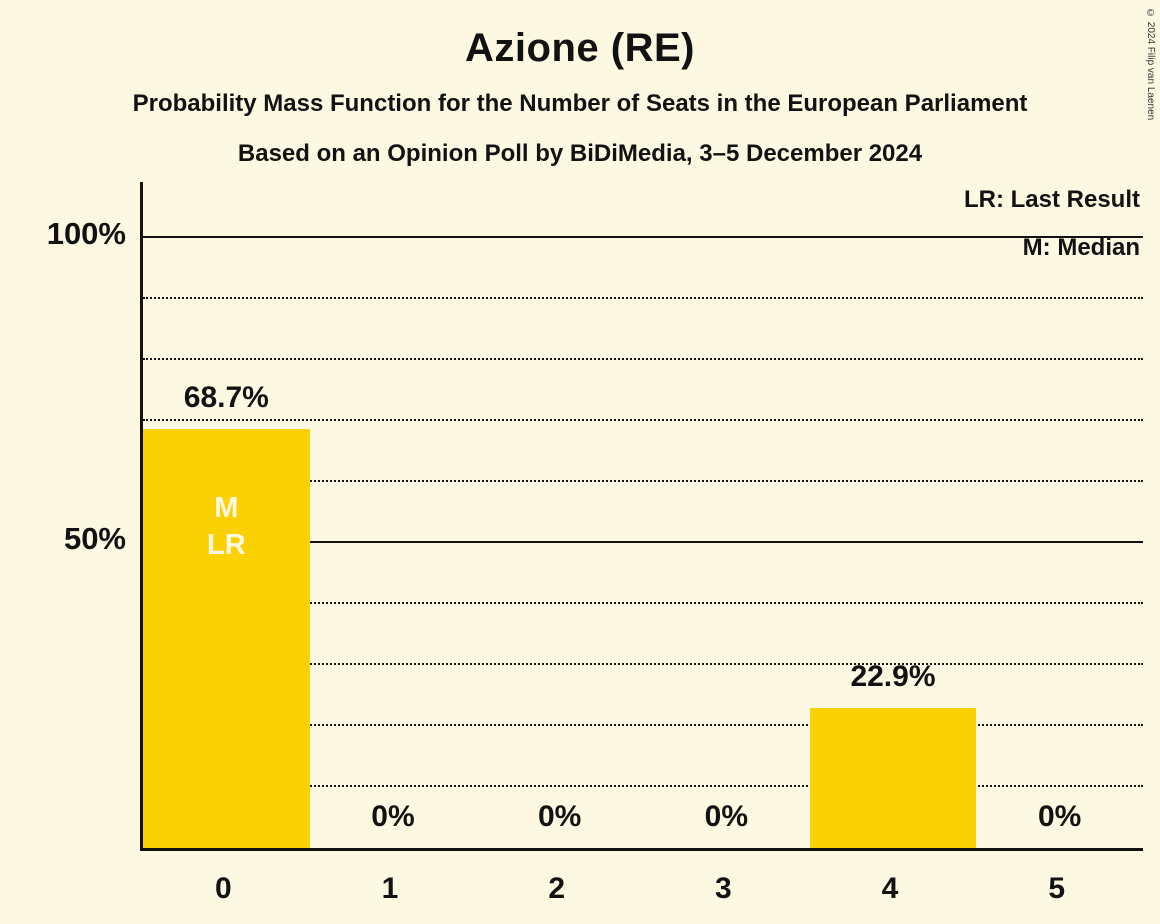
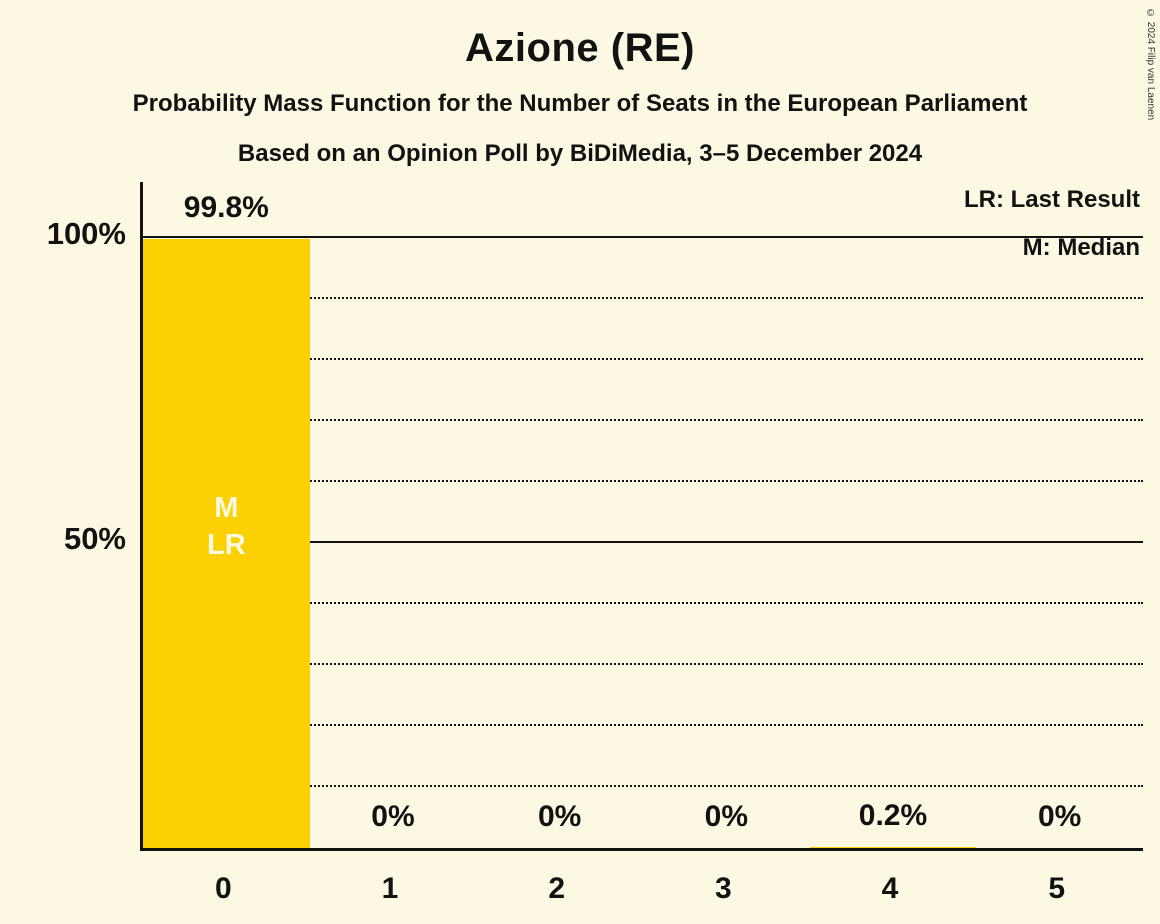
0: 68.7% -> 99.8%
4: 22.9% -> 0.2%
